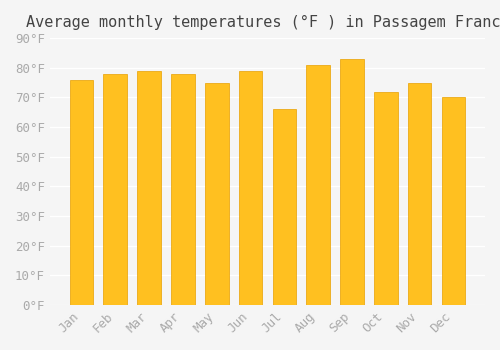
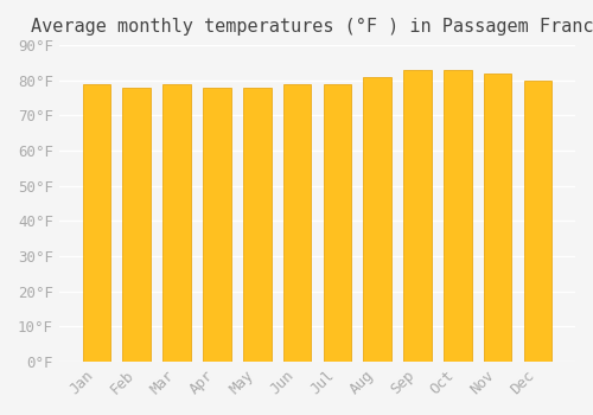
Jan: 76°F -> 79°F
May: 75°F -> 78°F
Jul: 66°F -> 79°F
Oct: 72°F -> 83°F
Nov: 75°F -> 82°F
Dec: 70°F -> 80°F
